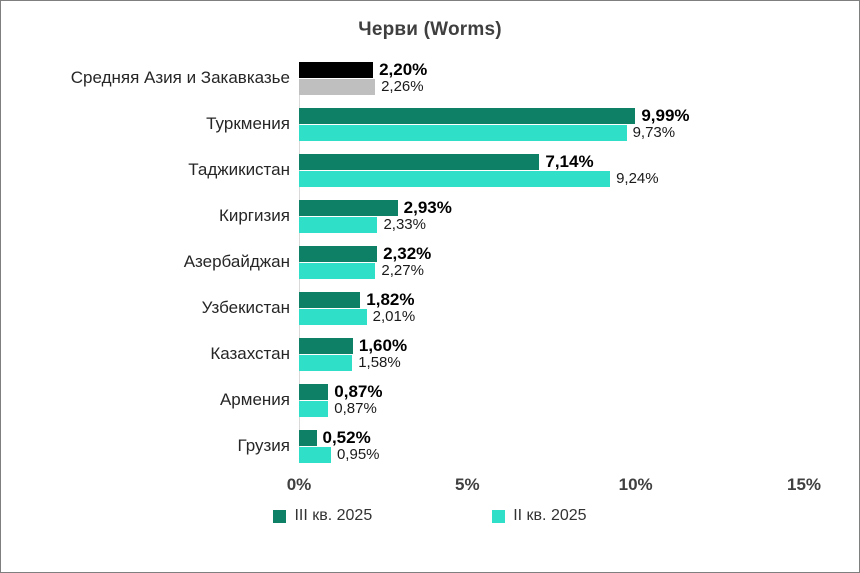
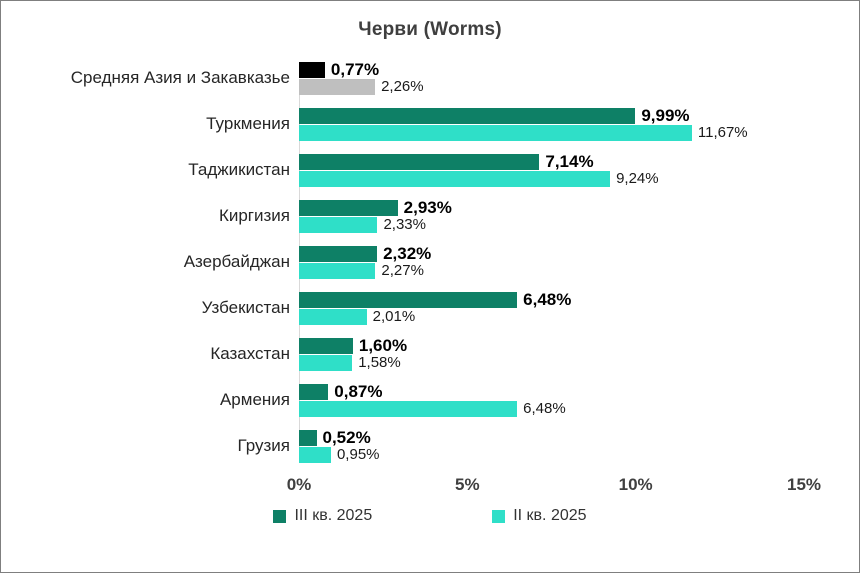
III кв. 2025/Средняя Азия и Закавказье: 2,20% -> 0,77%
II кв. 2025/Туркмения: 9,73% -> 11,67%
III кв. 2025/Узбекистан: 1,82% -> 6,48%
II кв. 2025/Армения: 0,87% -> 6,48%
